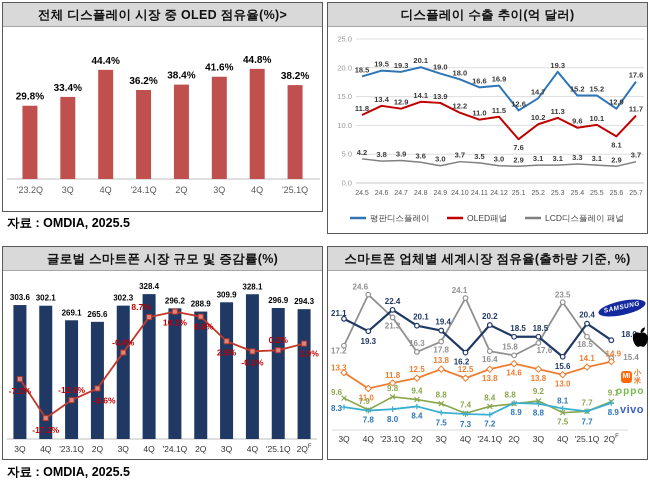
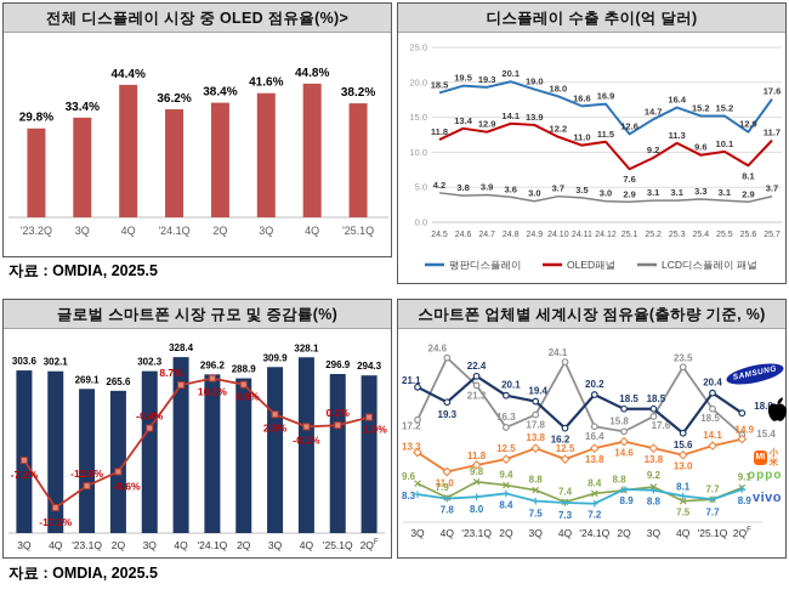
디스플레이 수출 추이(억 달러)/OLED패널/25.2: 10.2 -> 9.2
디스플레이 수출 추이(억 달러)/평판디스플레이/25.3: 19.3 -> 16.4
